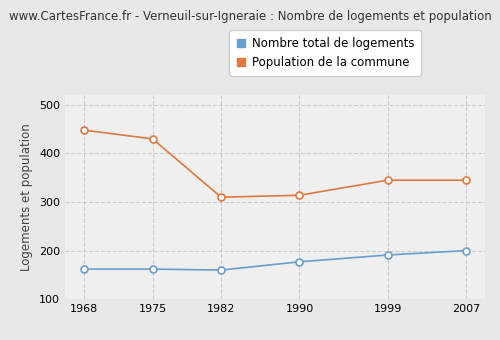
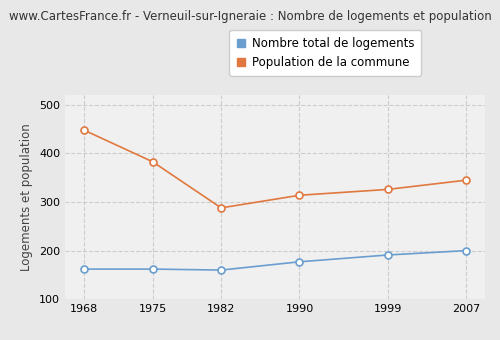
Population de la commune/1975: 430 -> 383
Population de la commune/1982: 310 -> 288
Population de la commune/1999: 345 -> 326
